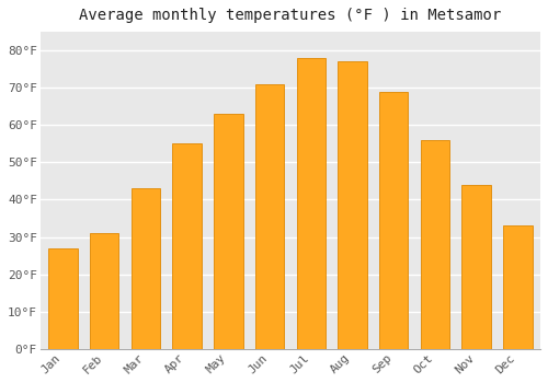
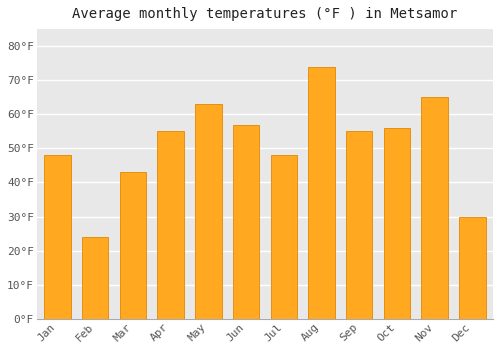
Jan: 27°F -> 48°F
Feb: 31°F -> 24°F
Jun: 71°F -> 57°F
Jul: 78°F -> 48°F
Aug: 77°F -> 74°F
Sep: 69°F -> 55°F
Nov: 44°F -> 65°F
Dec: 33°F -> 30°F
